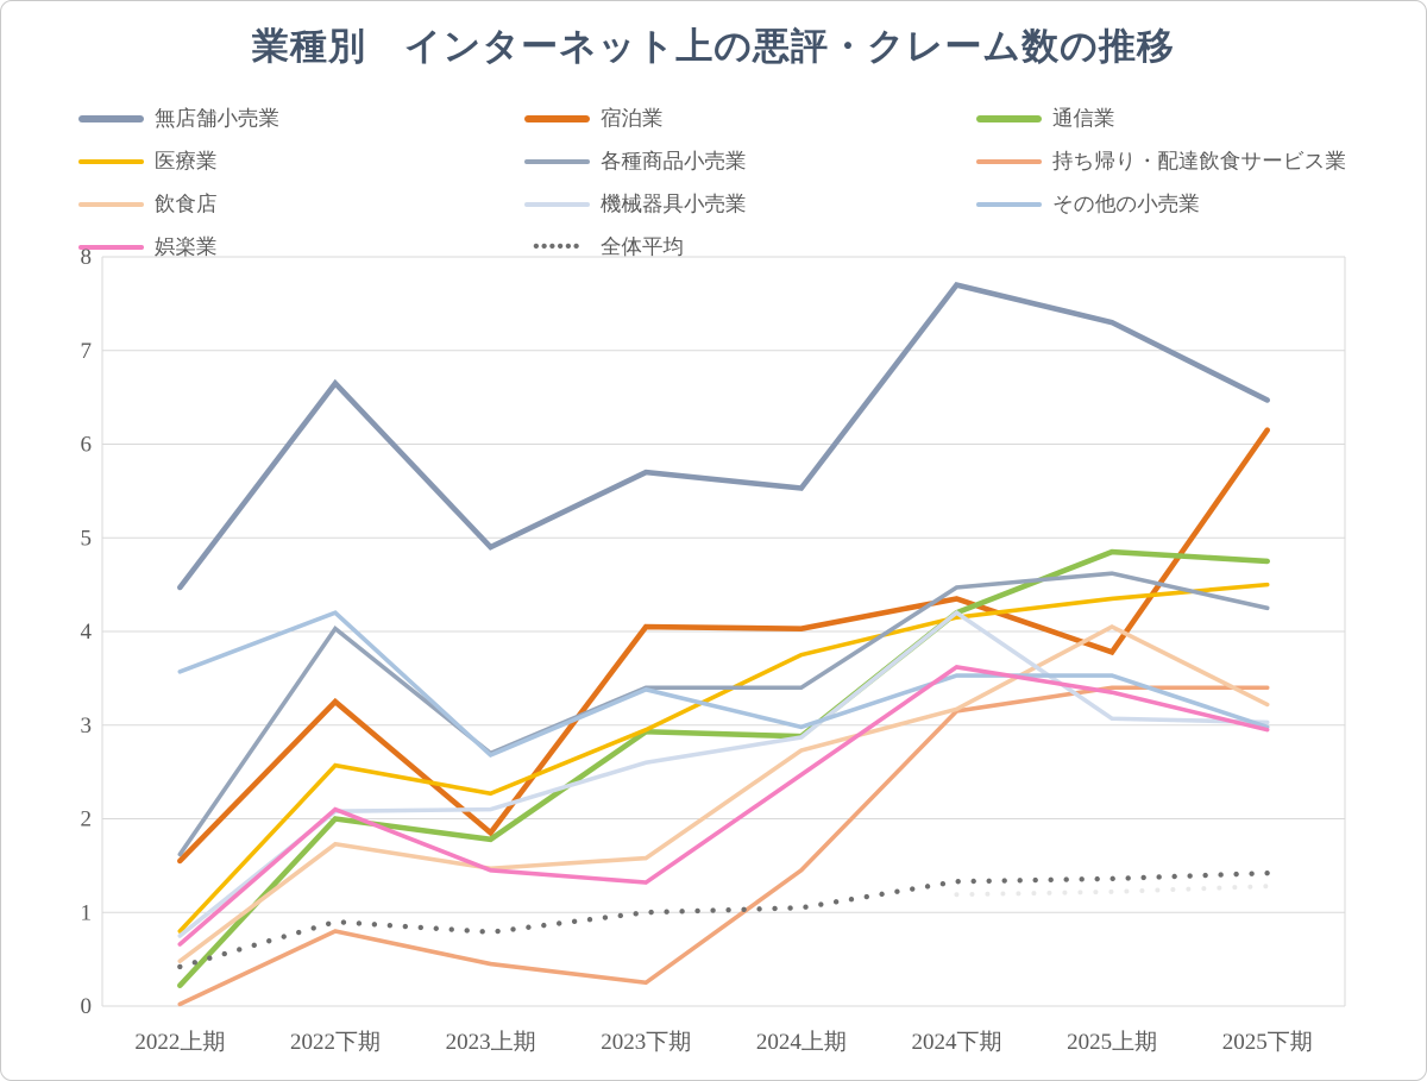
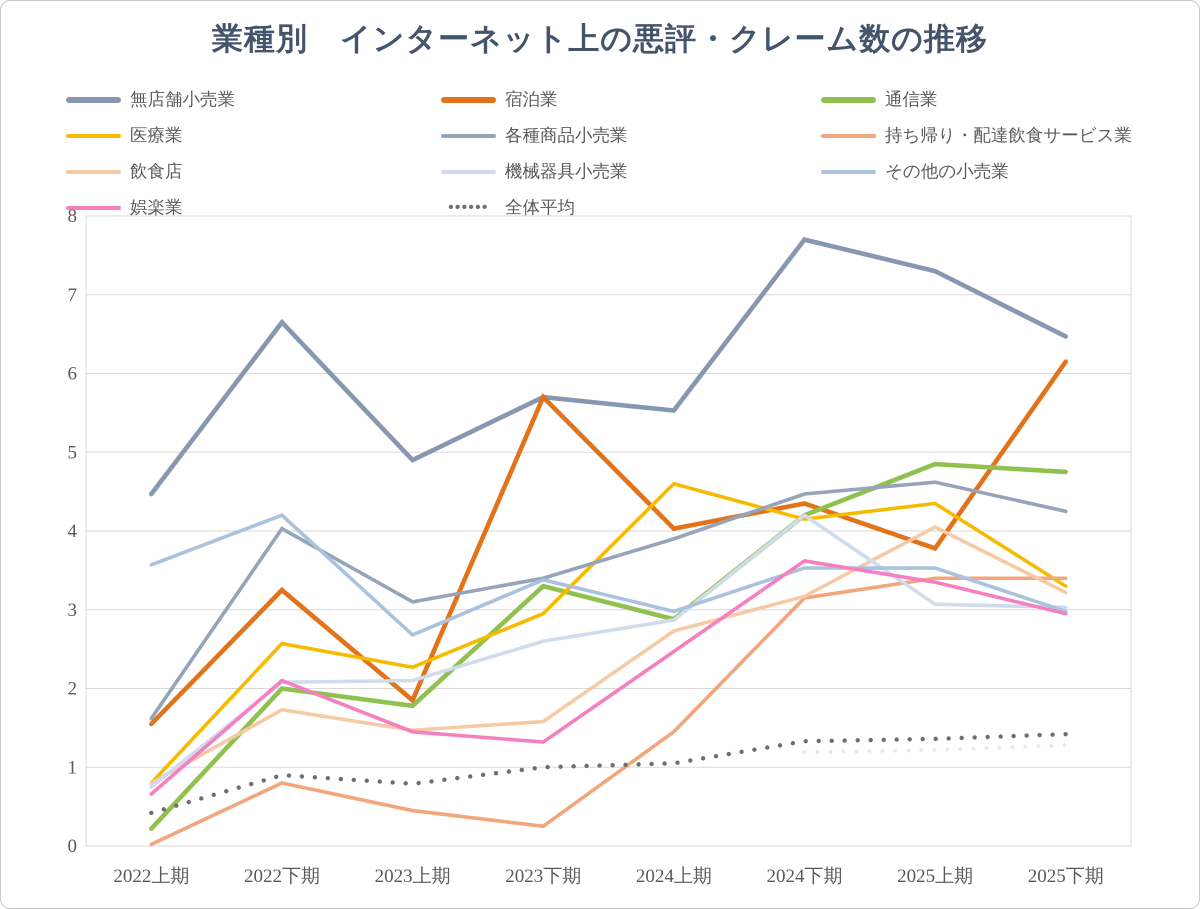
飲食店/2022上期: 0.5 -> 0.8
各種商品小売業/2023上期: 2.7 -> 3.1
宿泊業/2023下期: 4.0 -> 5.7
通信業/2023下期: 2.9 -> 3.3
医療業/2024上期: 3.8 -> 4.6
各種商品小売業/2024上期: 3.4 -> 3.9
医療業/2025下期: 4.5 -> 3.3
